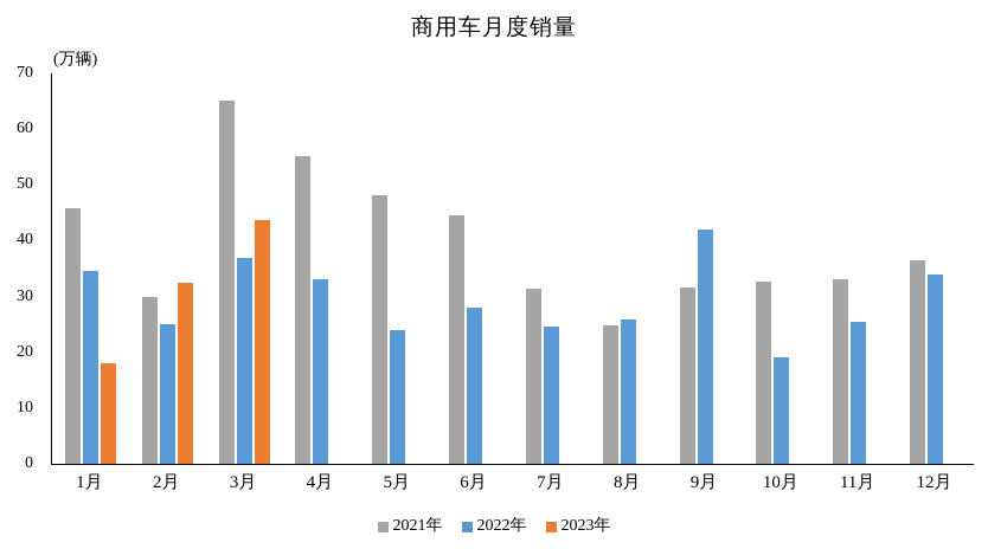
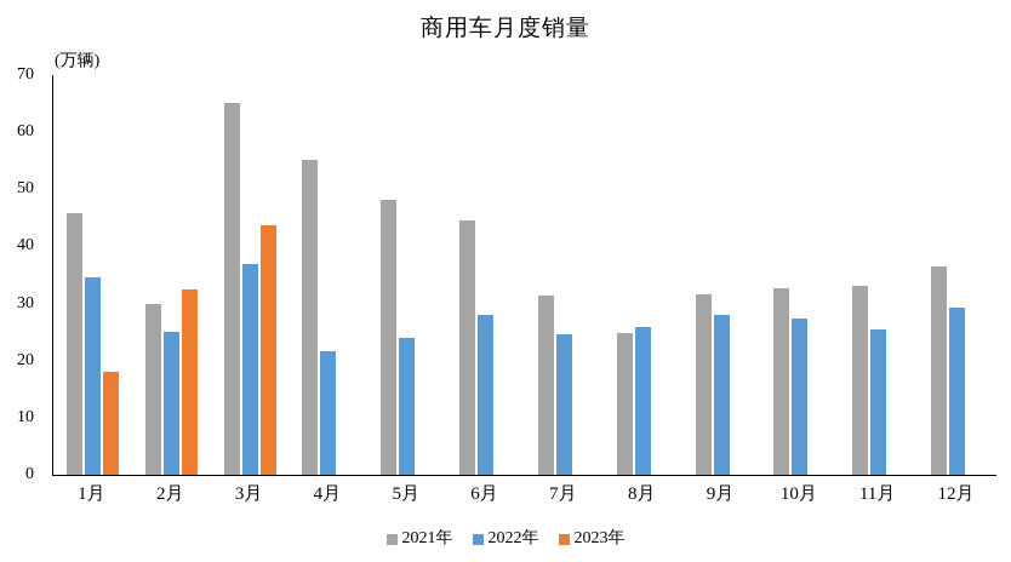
2022年/4月: 33 -> 22
2022年/9月: 42 -> 28
2022年/10月: 19 -> 27
2022年/12月: 34 -> 29
